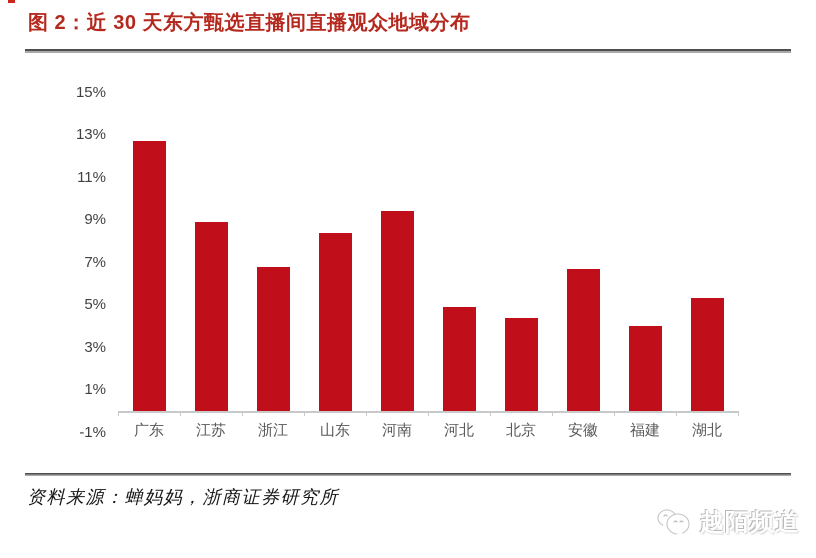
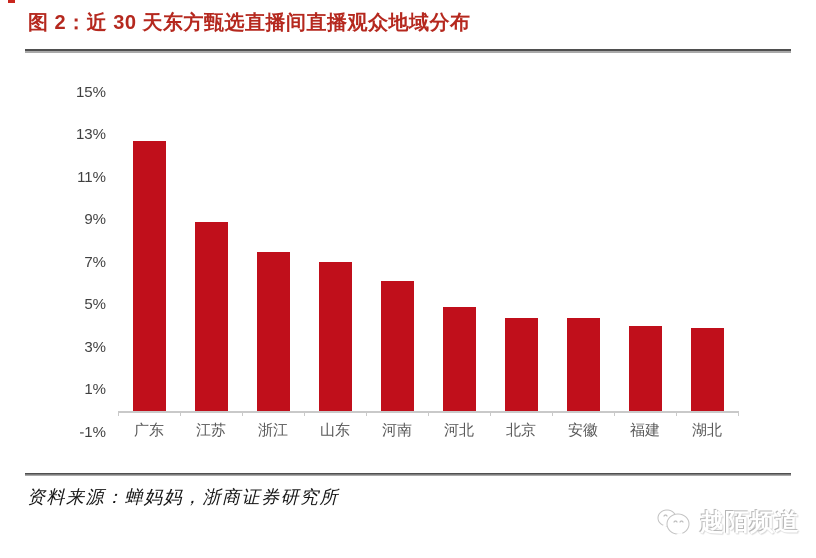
浙江: 6.8% -> 7.5%
山东: 8.4% -> 7.0%
河南: 9.4% -> 6.1%
安徽: 6.7% -> 4.4%
湖北: 5.3% -> 3.9%
